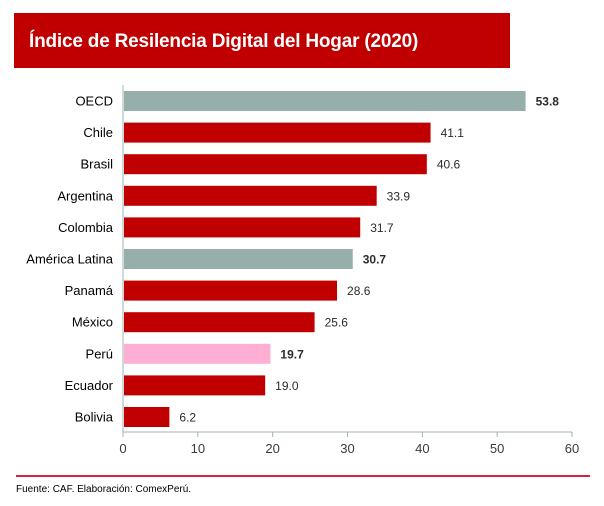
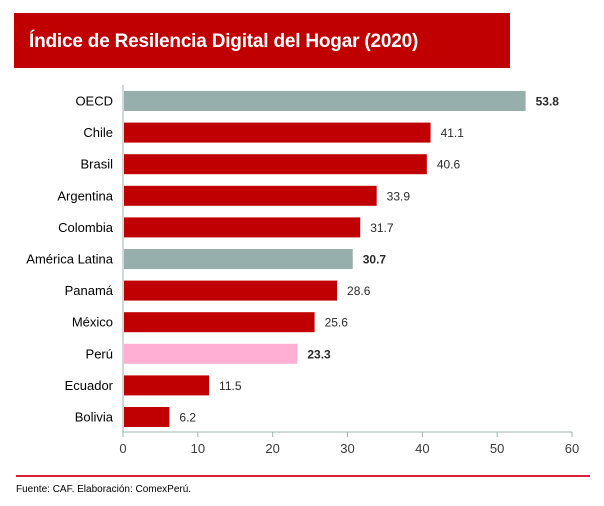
Perú: 19.7 -> 23.3
Ecuador: 19.0 -> 11.5
